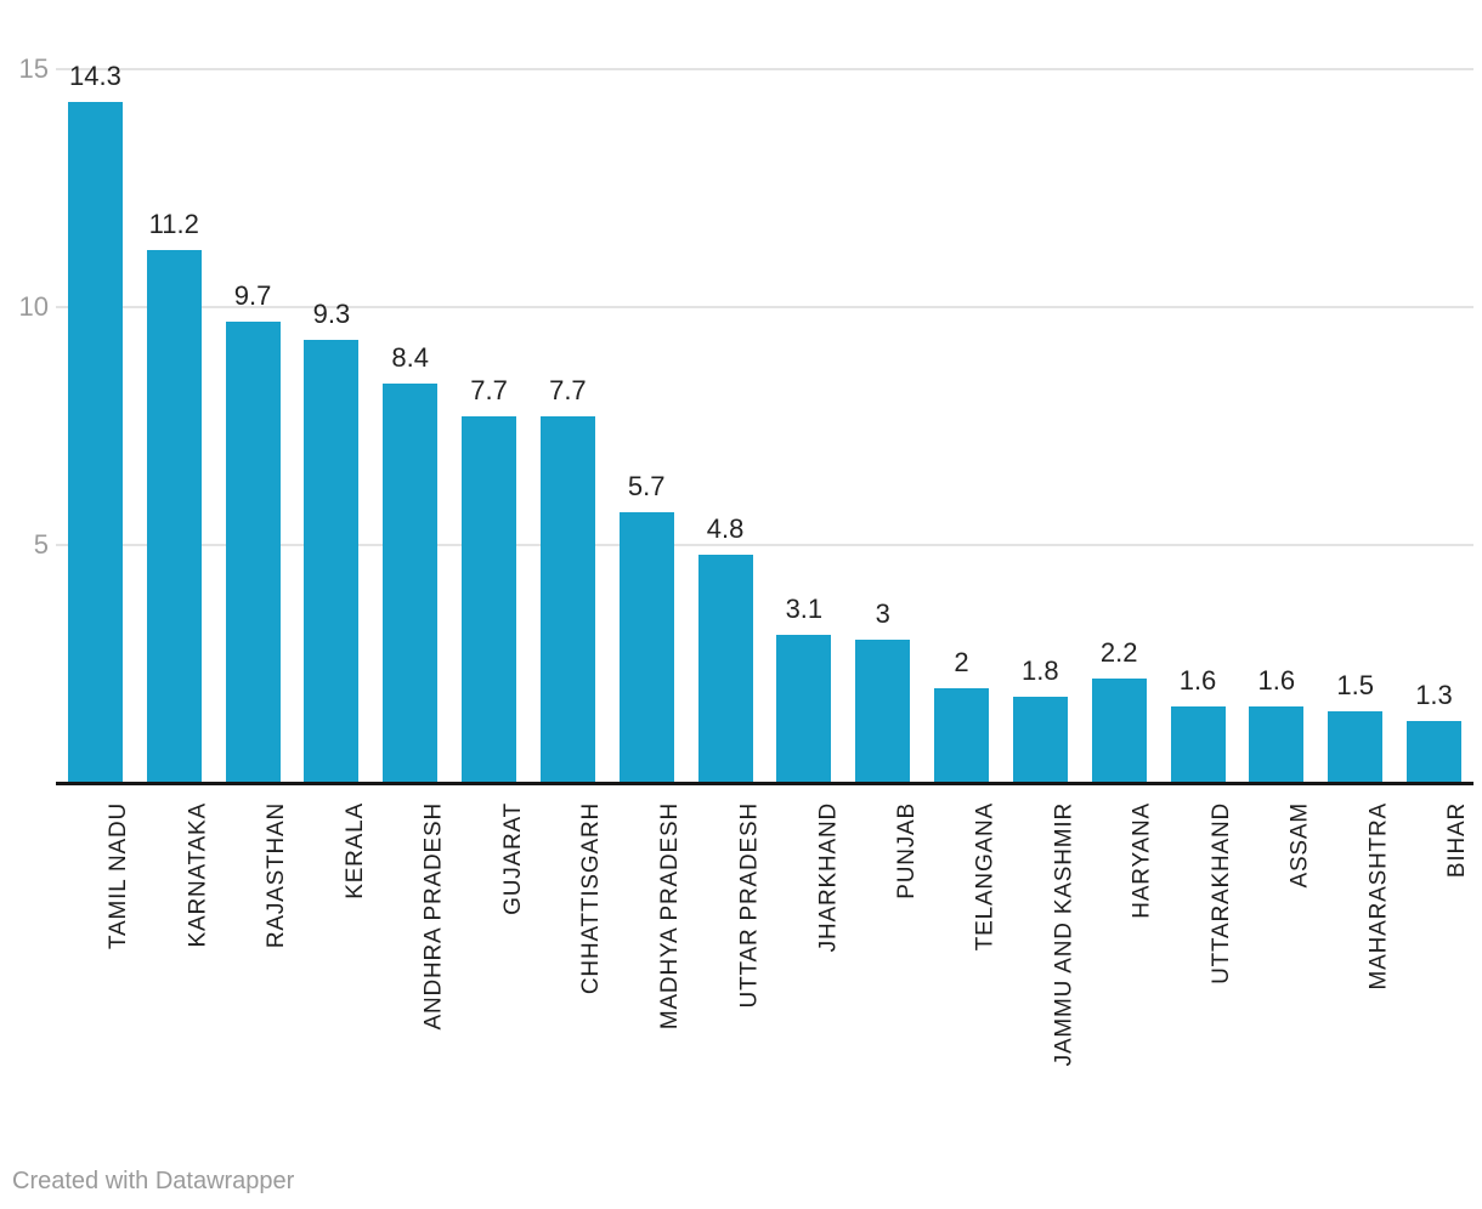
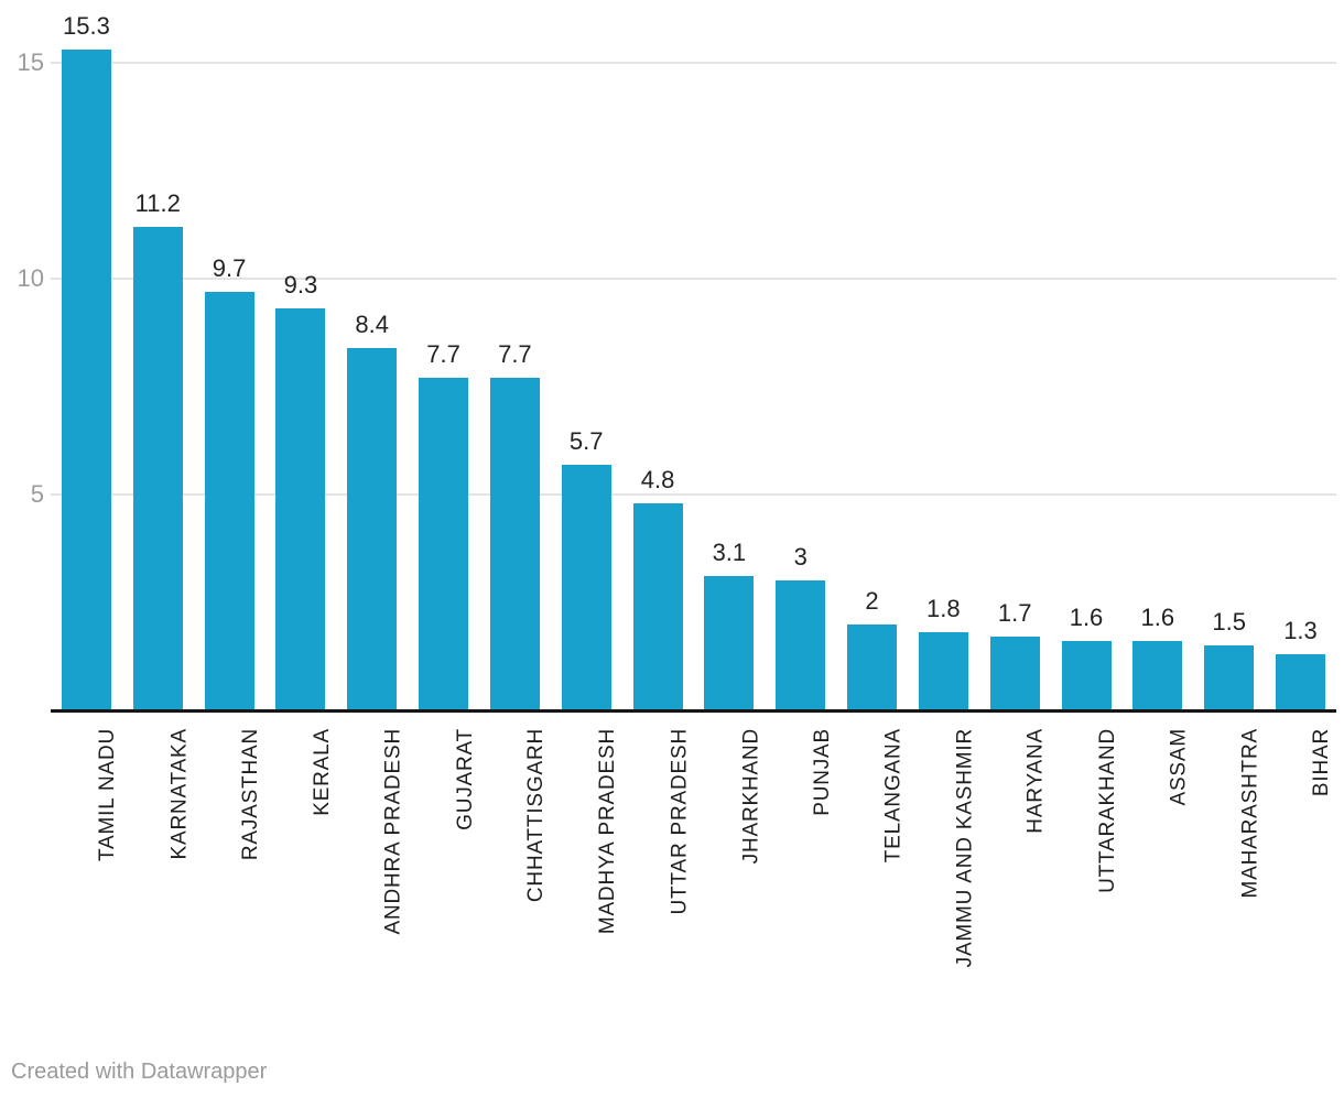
TAMIL NADU: 14.3 -> 15.3
HARYANA: 2.2 -> 1.7
